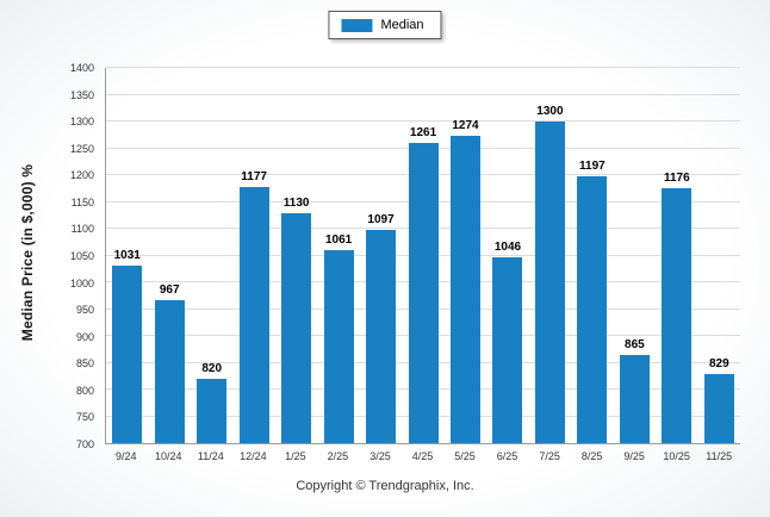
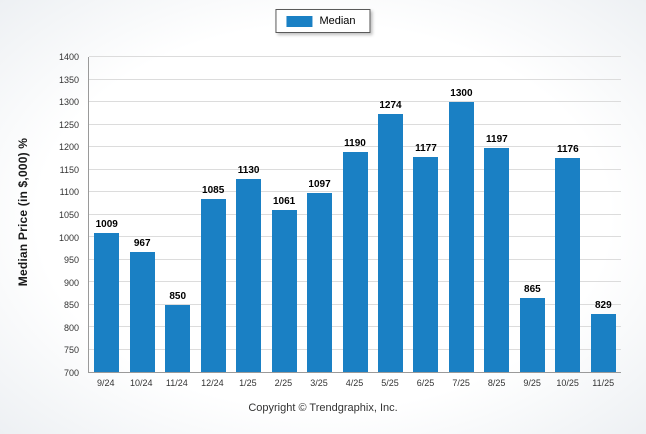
9/24: 1031 -> 1009
11/24: 820 -> 850
12/24: 1177 -> 1085
4/25: 1261 -> 1190
6/25: 1046 -> 1177
